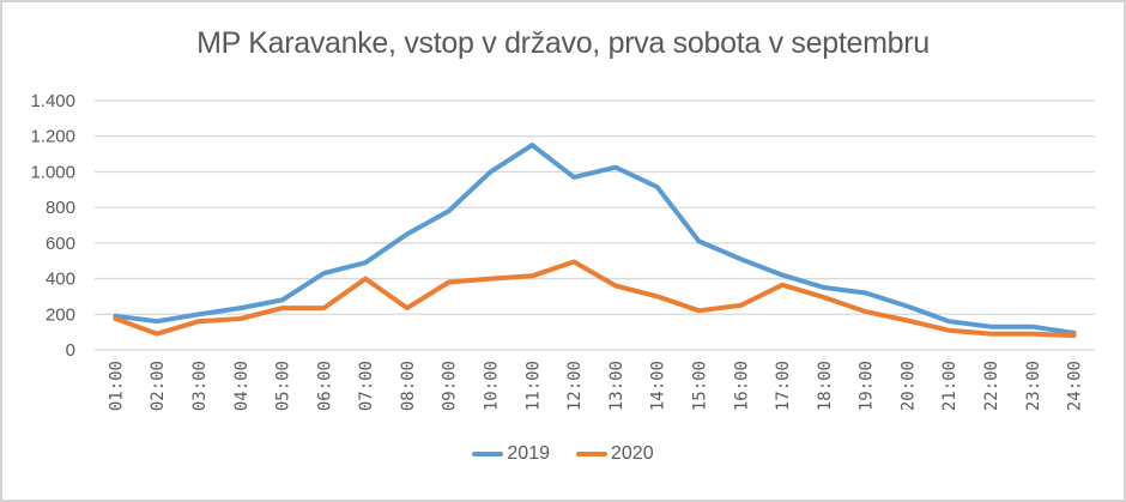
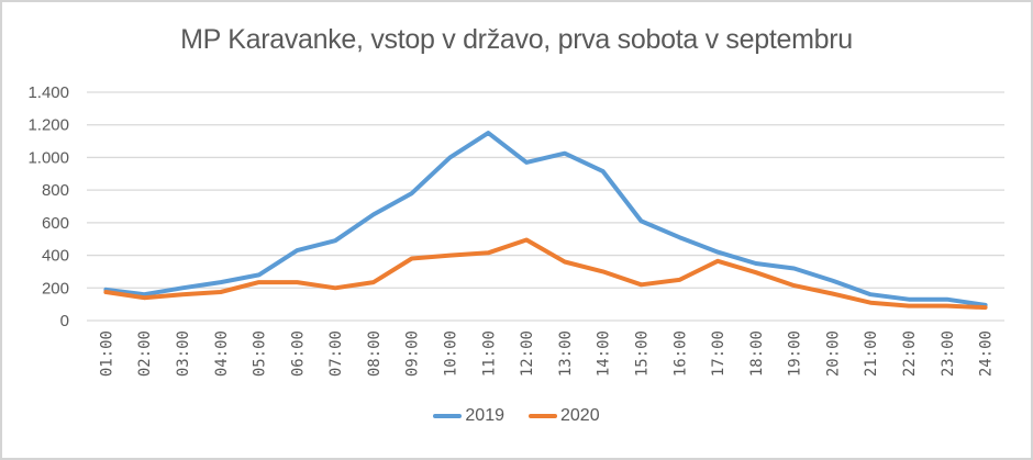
2020/02:00: 90 -> 140
2020/07:00: 400 -> 200
